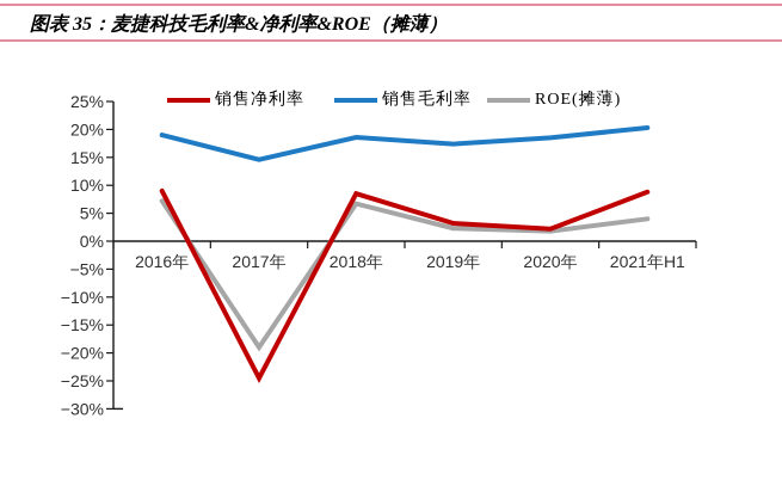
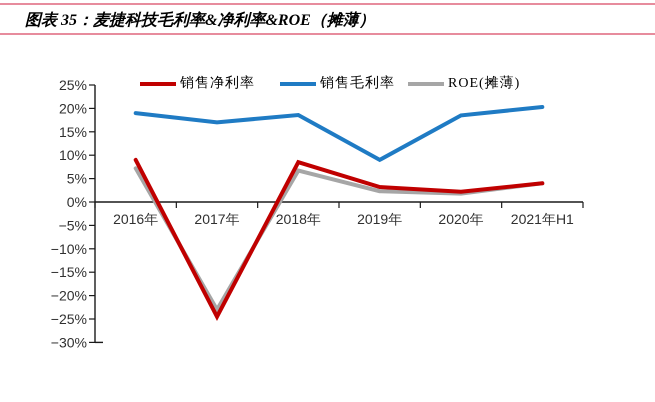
销售毛利率/2017年: 15% -> 17%
ROE(摊薄)/2017年: -19% -> -23%
销售毛利率/2019年: 17% -> 9%
销售净利率/2021年H1: 9% -> 4%
